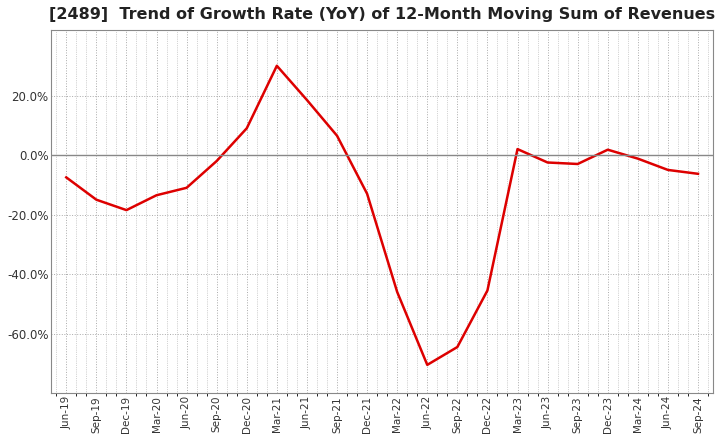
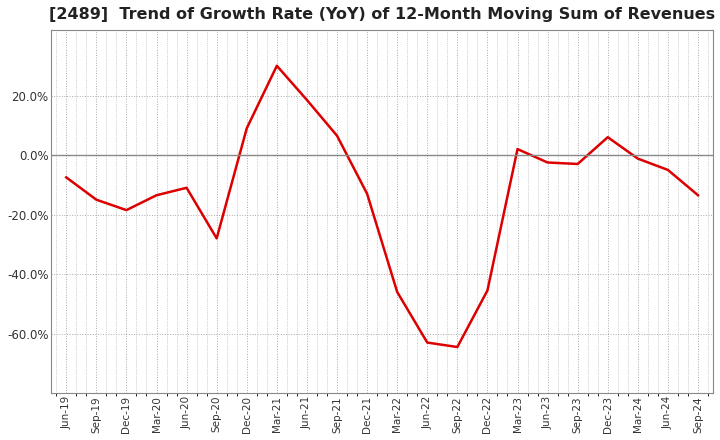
Sep-20: -2.0% -> -28.0%
Jun-22: -70.5% -> -63.0%
Dec-23: 1.8% -> 6.0%
Sep-24: -6.3% -> -13.5%
